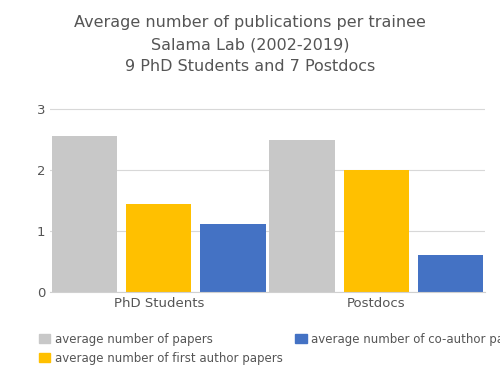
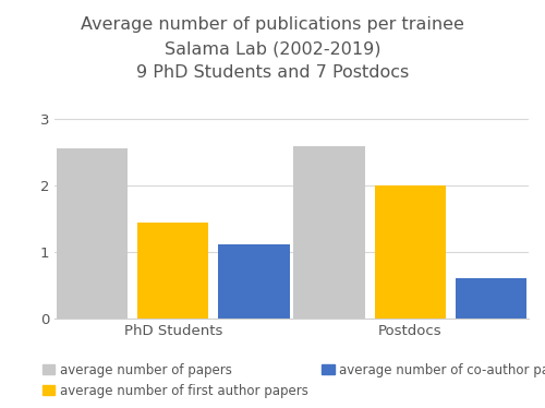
average number of papers/Postdocs: 2.50 -> 2.60
